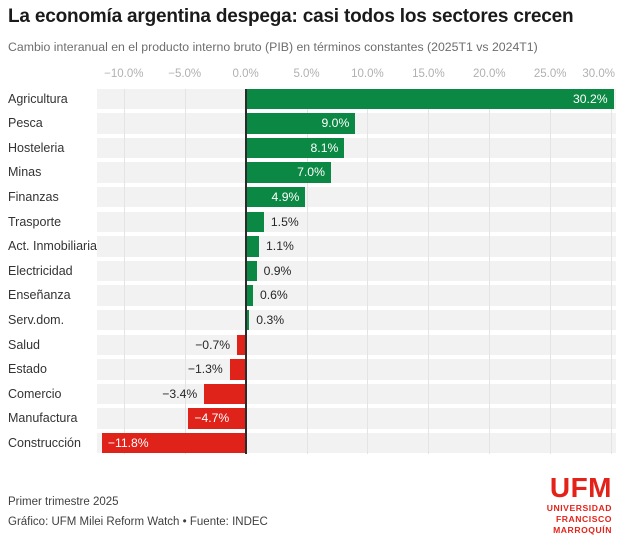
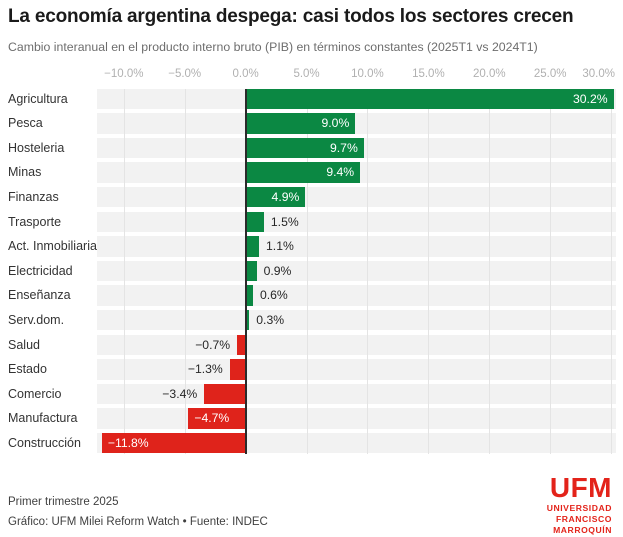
Hosteleria: 8.1% -> 9.7%
Minas: 7.0% -> 9.4%
